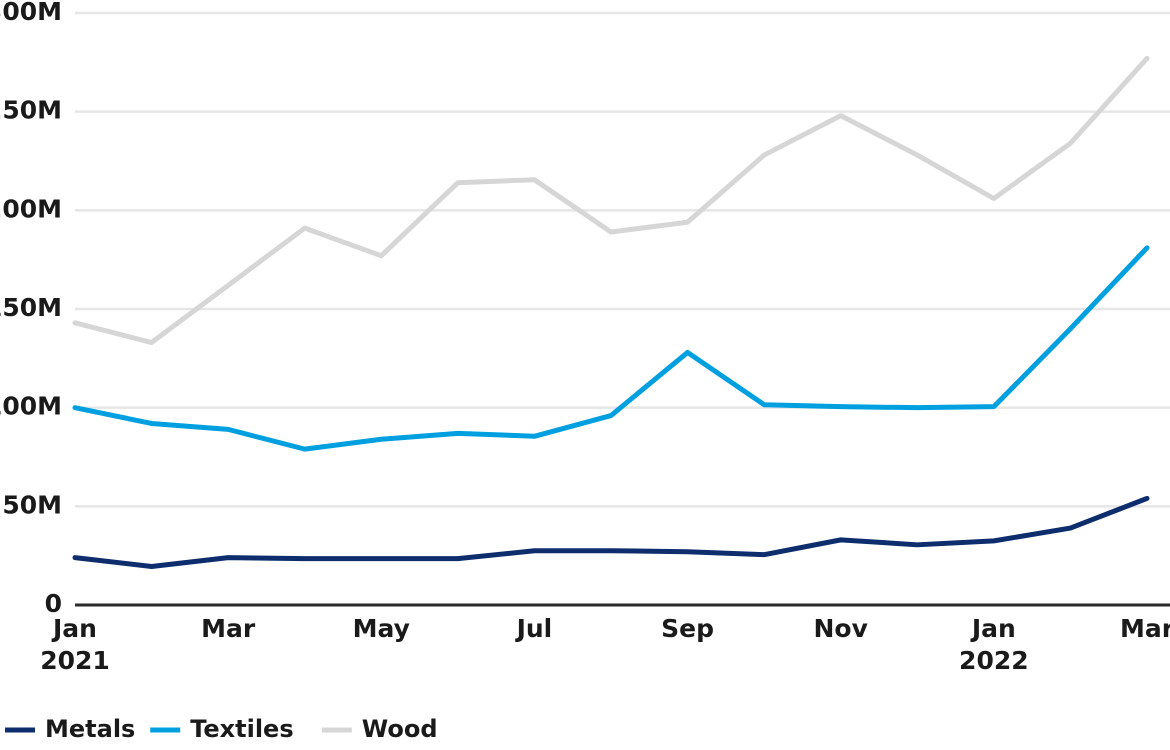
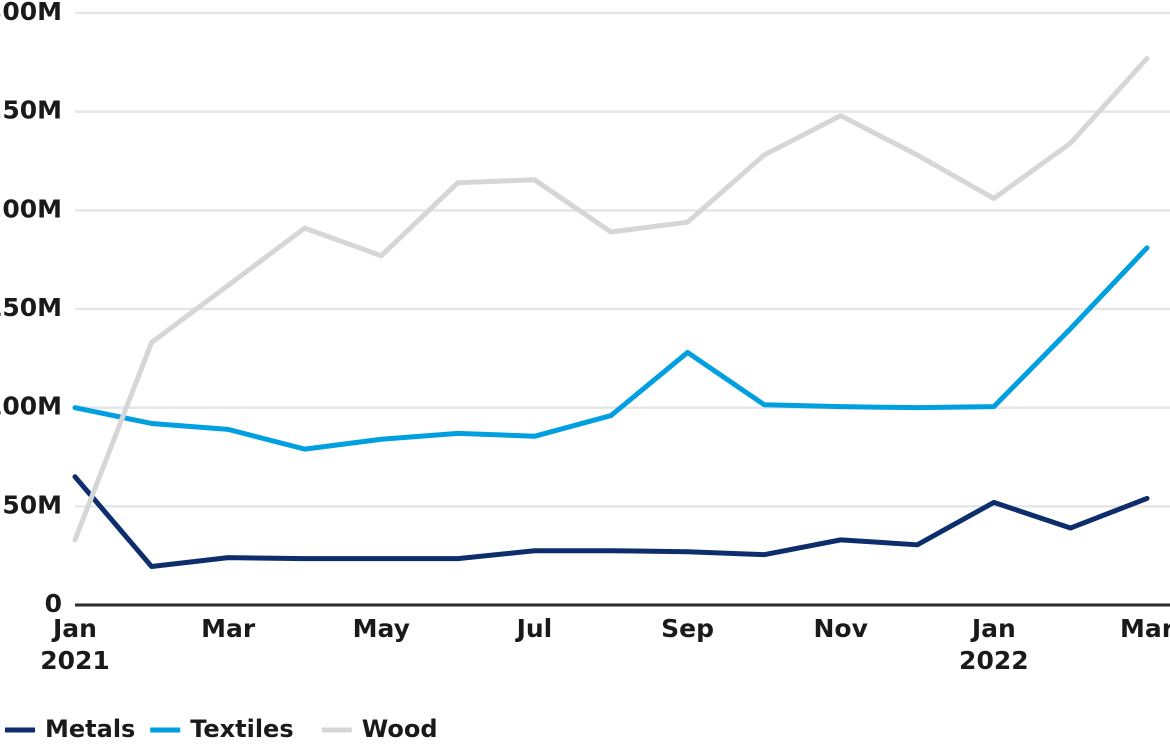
Metals/Jan 2021: 24M -> 65M
Wood/Jan 2021: 143M -> 33M
Metals/Jan 2022: 32M -> 52M
